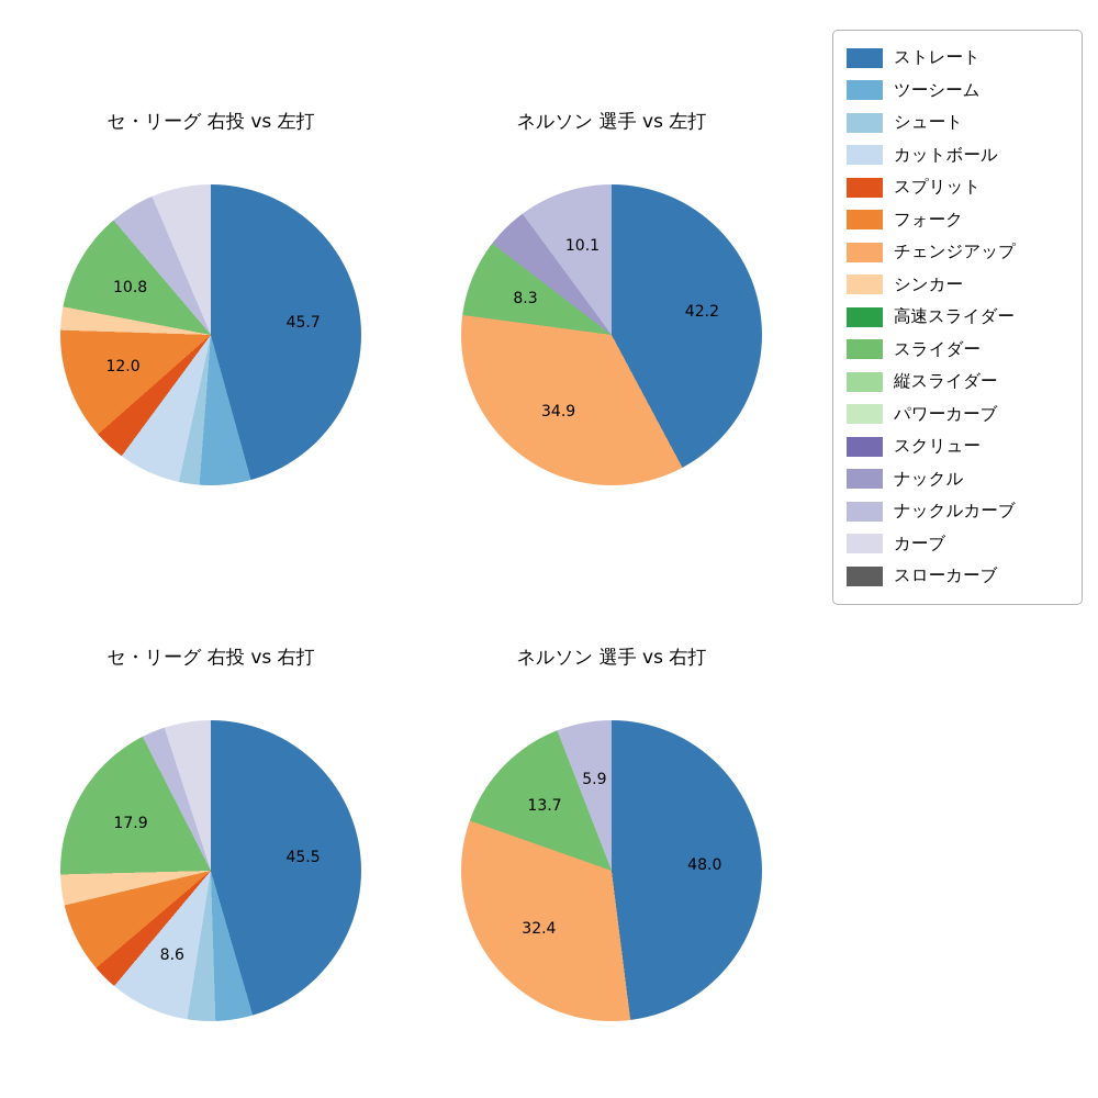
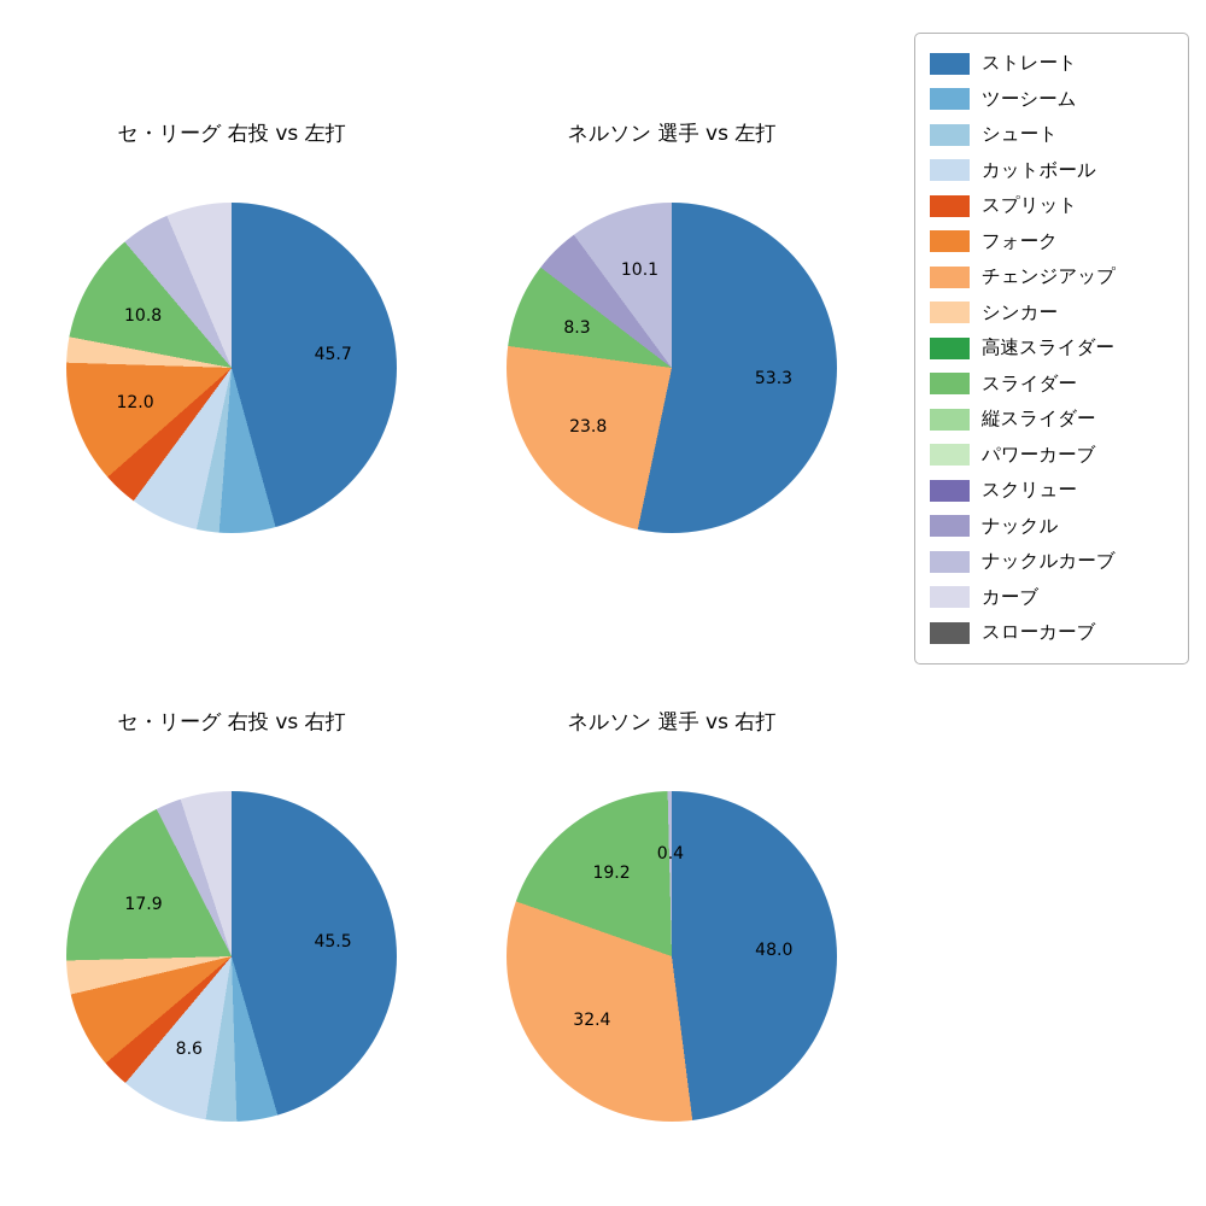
ネルソン 選手 vs 左打/ストレート: 42.2 -> 53.3
ネルソン 選手 vs 左打/チェンジアップ: 34.9 -> 23.8
ネルソン 選手 vs 右打/スライダー: 13.7 -> 19.2
ネルソン 選手 vs 右打/ナックルカーブ: 5.9 -> 0.4
